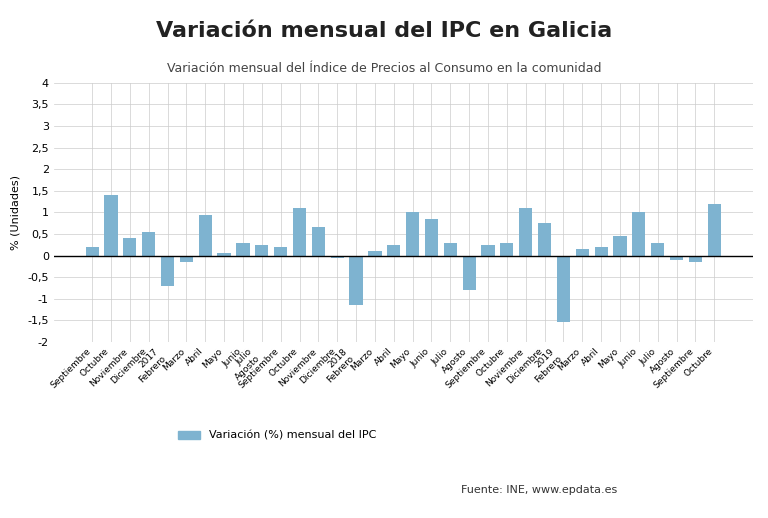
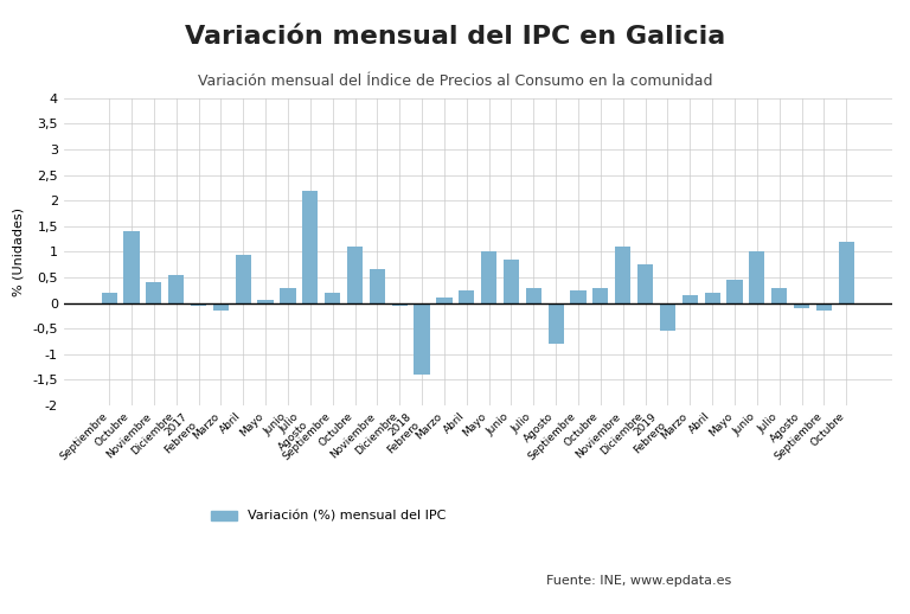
2017 Febrero: -0,70 -> -0,05
Julio Agosto: 0,25 -> 2,20
2018 Febrero: -1,15 -> -1,40
2019 Febrero: -1,55 -> -0,55
